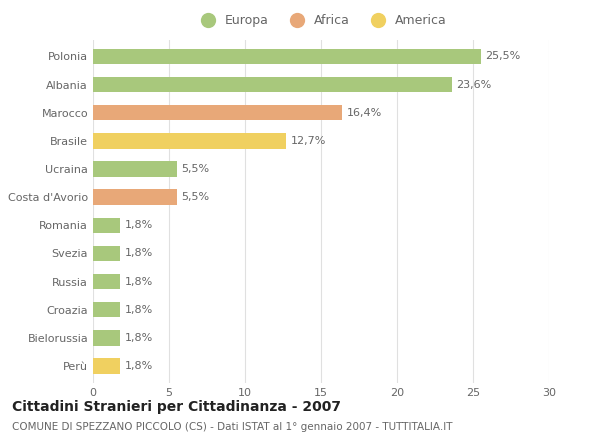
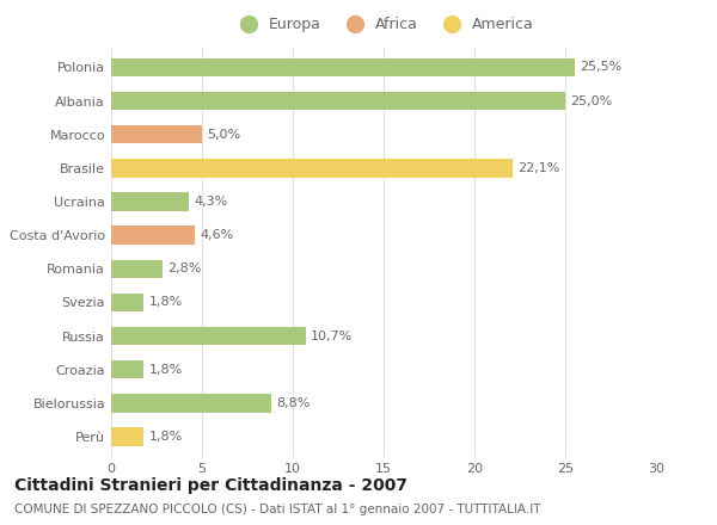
Albania: 23,6% -> 25,0%
Marocco: 16,4% -> 5,0%
Brasile: 12,7% -> 22,1%
Ucraina: 5,5% -> 4,3%
Costa d'Avorio: 5,5% -> 4,6%
Romania: 1,8% -> 2,8%
Russia: 1,8% -> 10,7%
Bielorussia: 1,8% -> 8,8%
